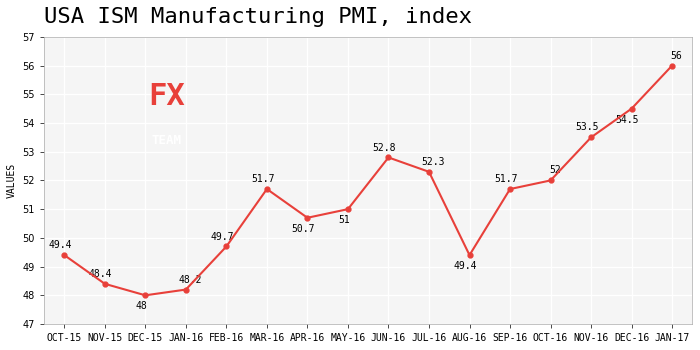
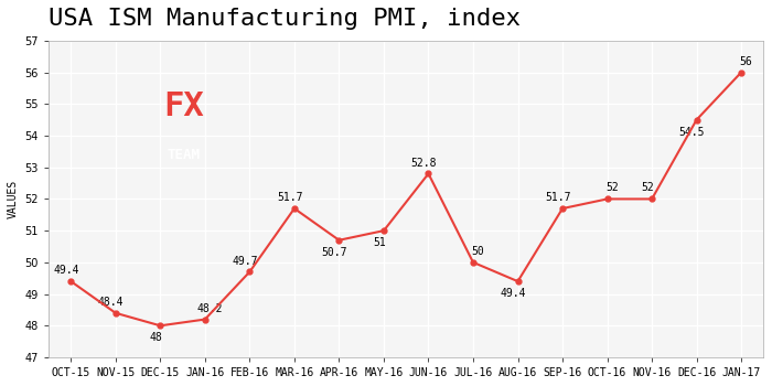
JUL-16: 52.3 -> 50
NOV-16: 53.5 -> 52
